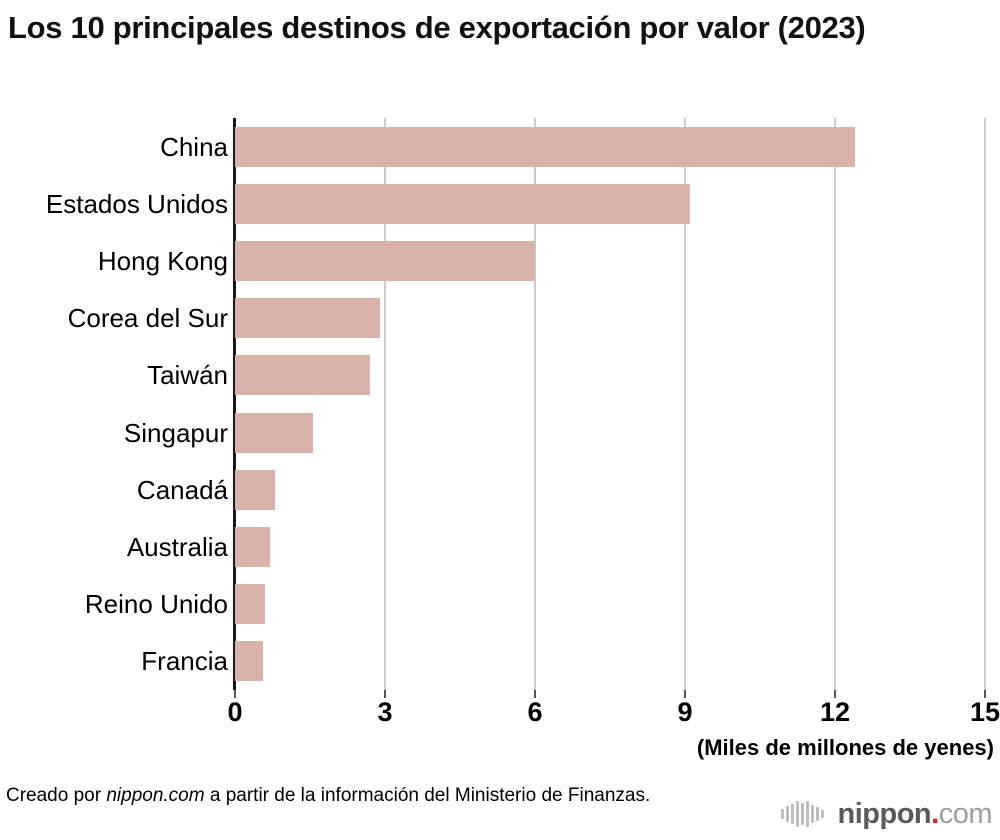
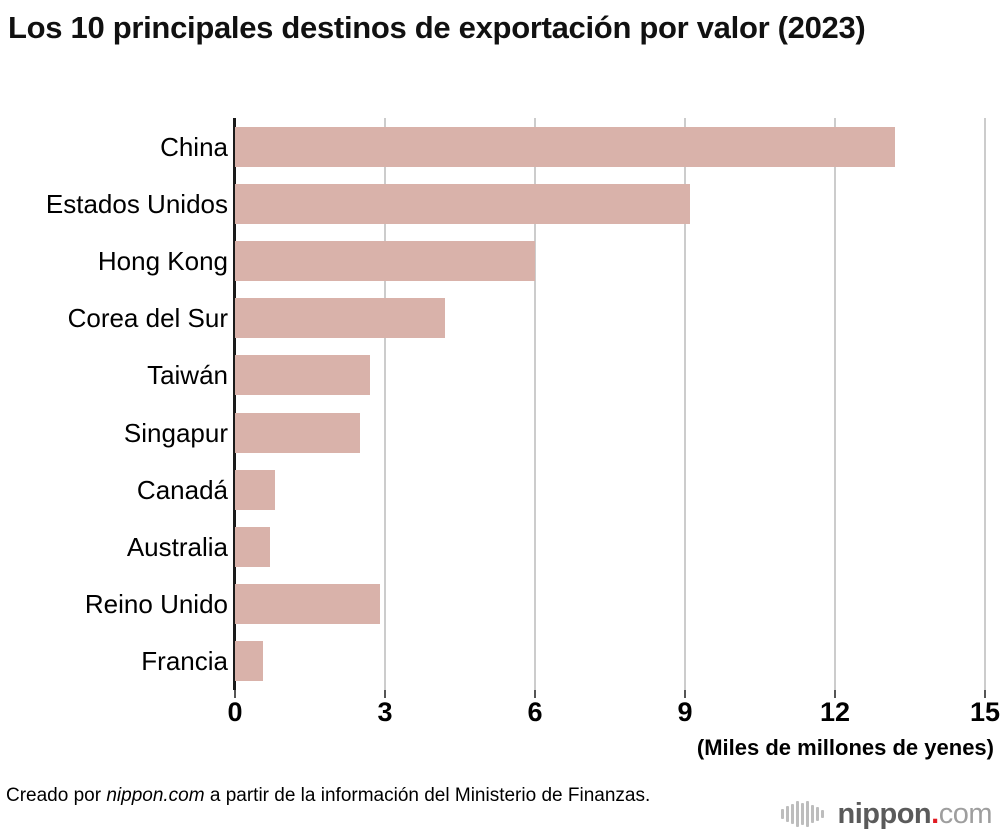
China: 12.4 -> 13.2
Corea del Sur: 2.9 -> 4.2
Singapur: 1.6 -> 2.5
Reino Unido: 0.6 -> 2.9
